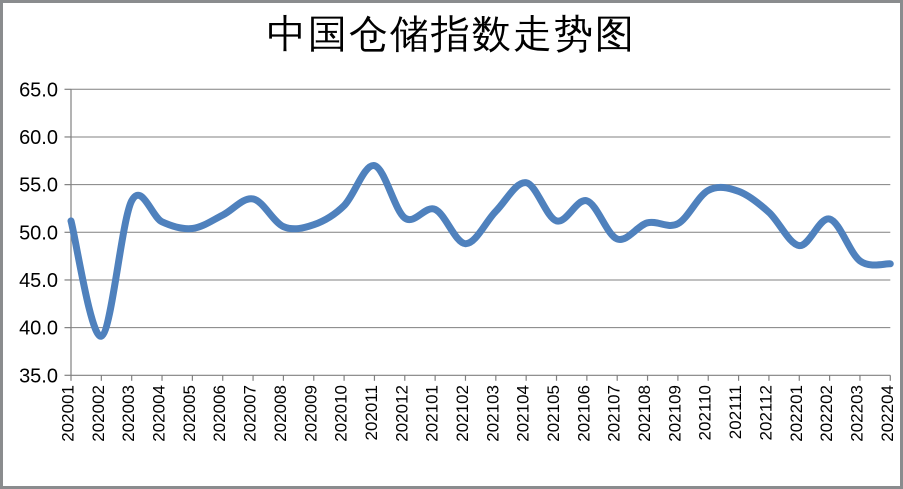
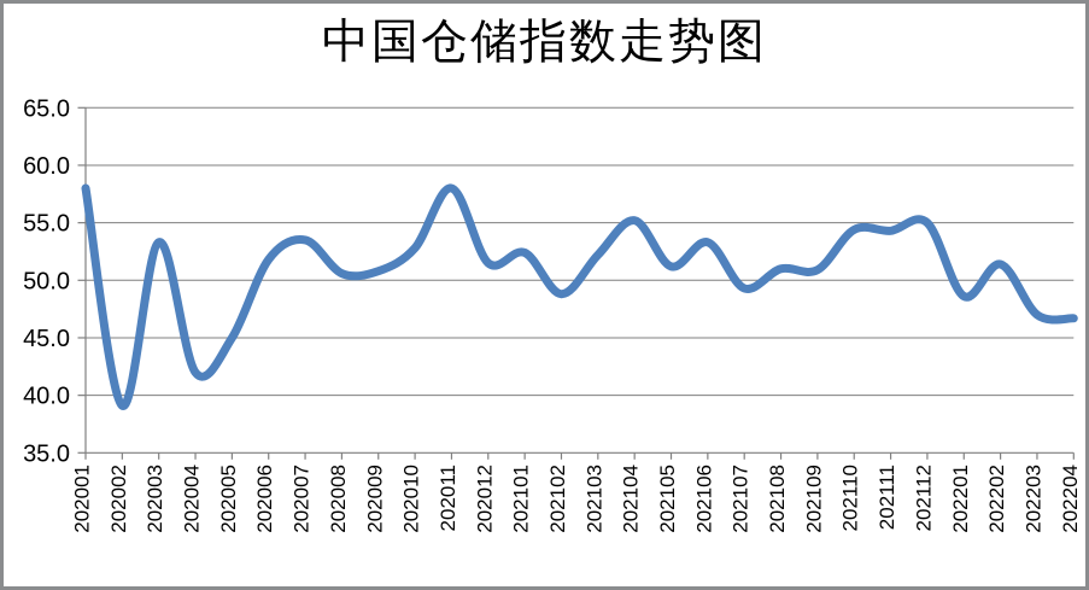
202001: 51 -> 58
202004: 51 -> 42
202005: 50 -> 45
202011: 57 -> 58
202112: 52 -> 55
